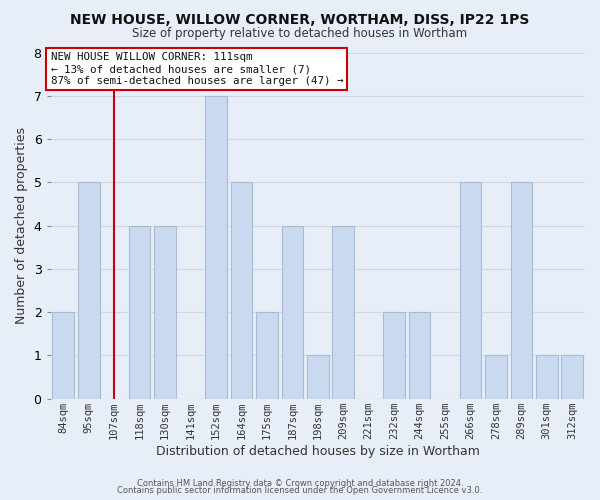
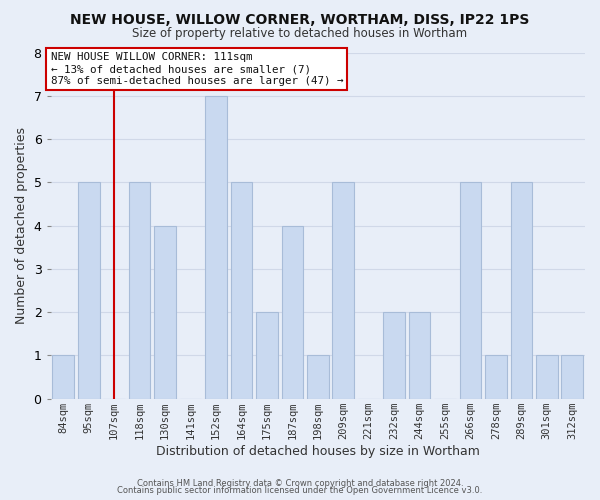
84sqm: 2 -> 1
118sqm: 4 -> 5
209sqm: 4 -> 5
